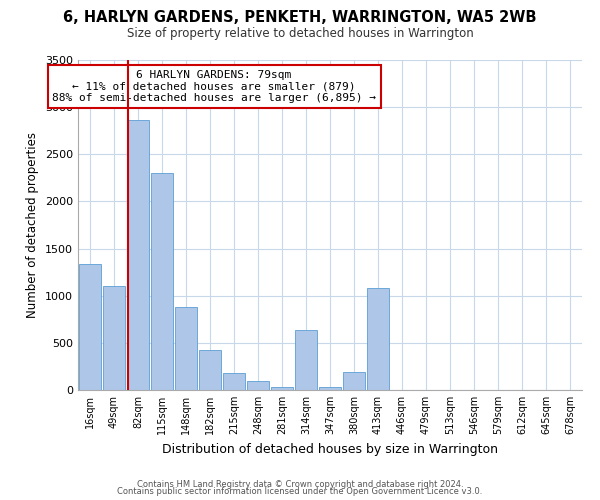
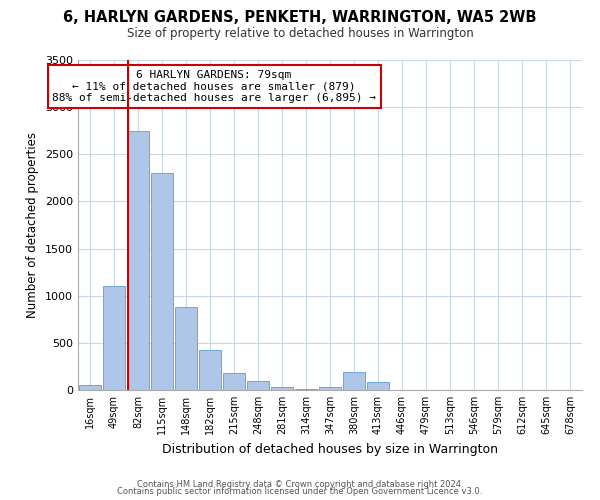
16sqm: 1340 -> 50
82sqm: 2860 -> 2750
314sqm: 640 -> 20
413sqm: 1080 -> 90
